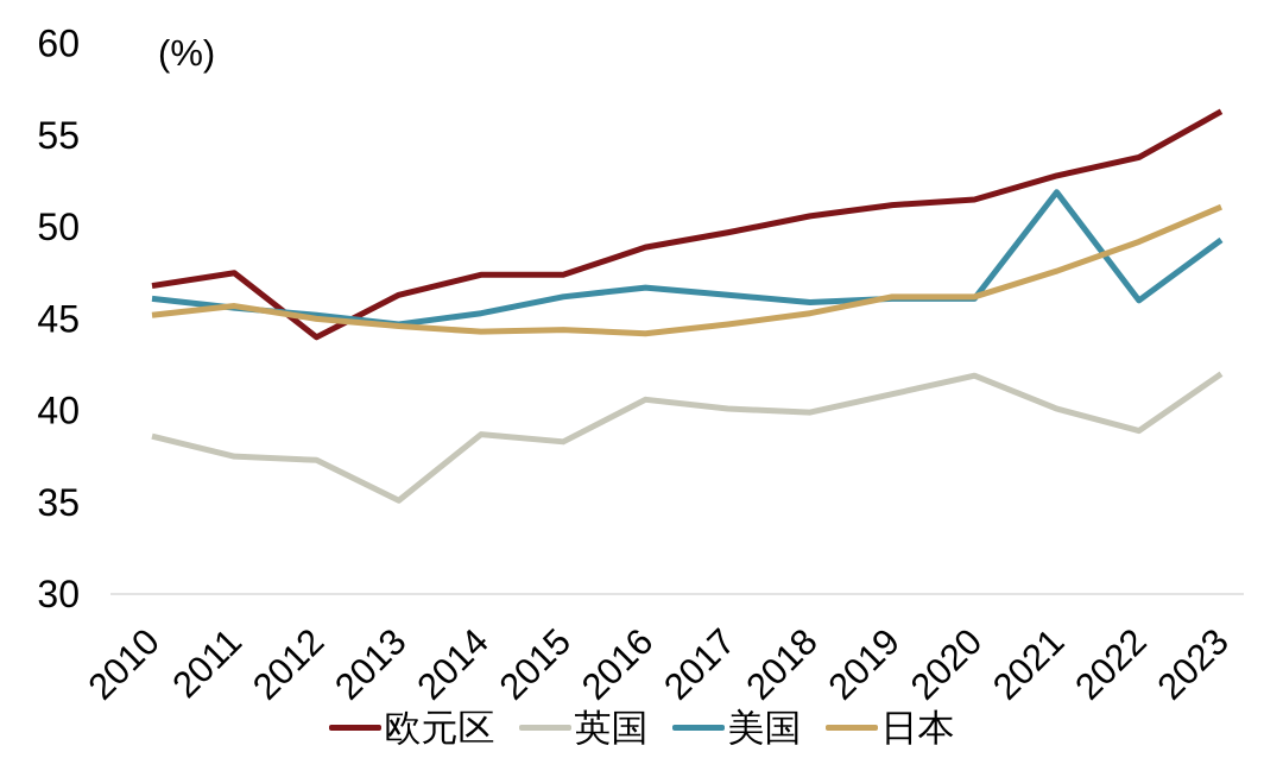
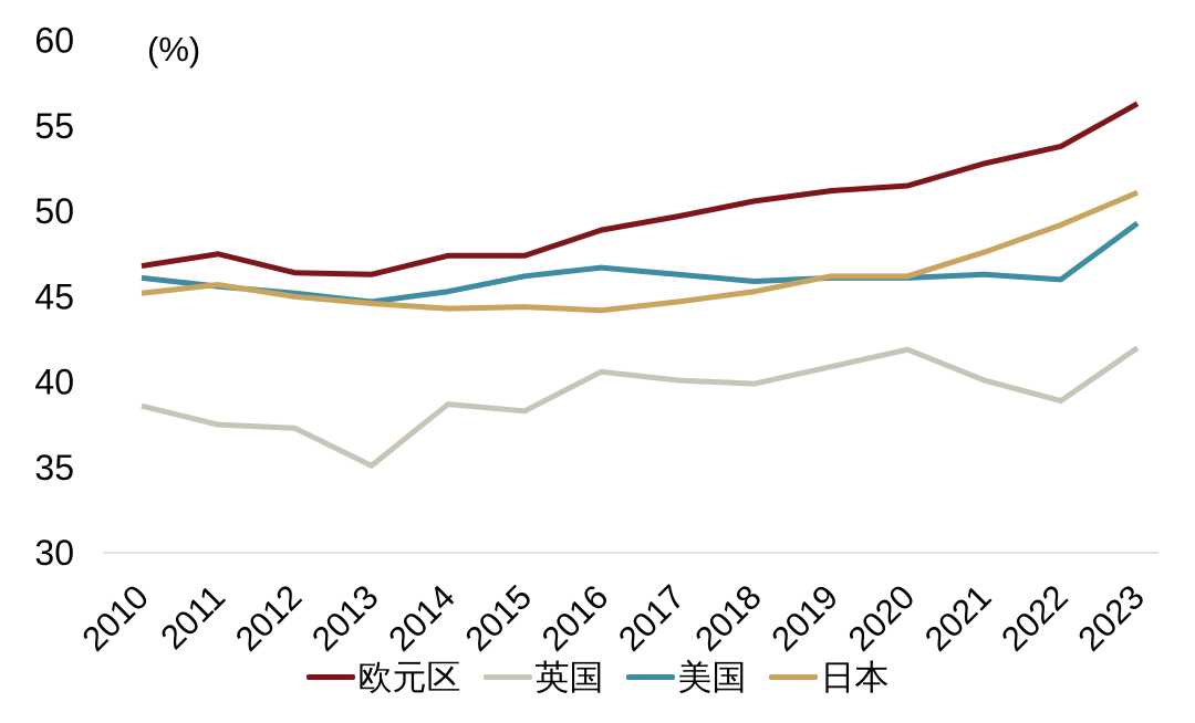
欧元区/2012: 44.0 -> 46.4
美国/2021: 51.9 -> 46.3
